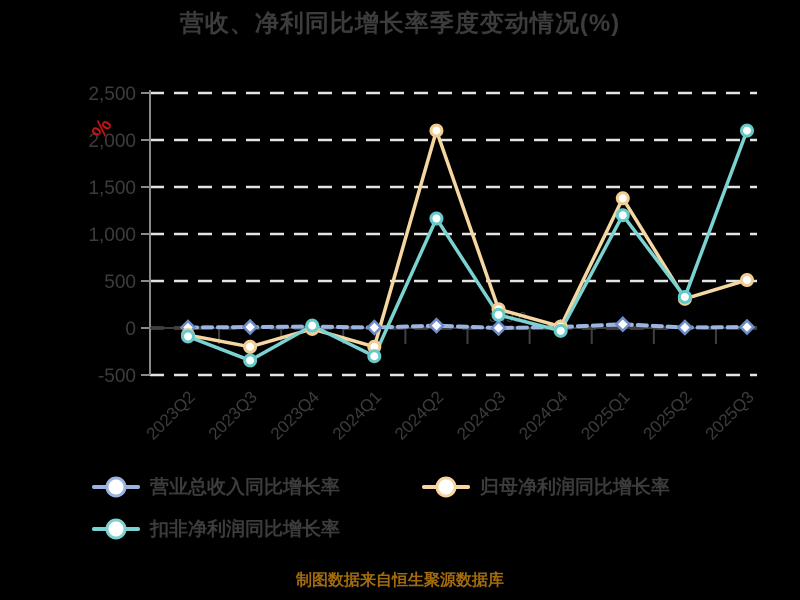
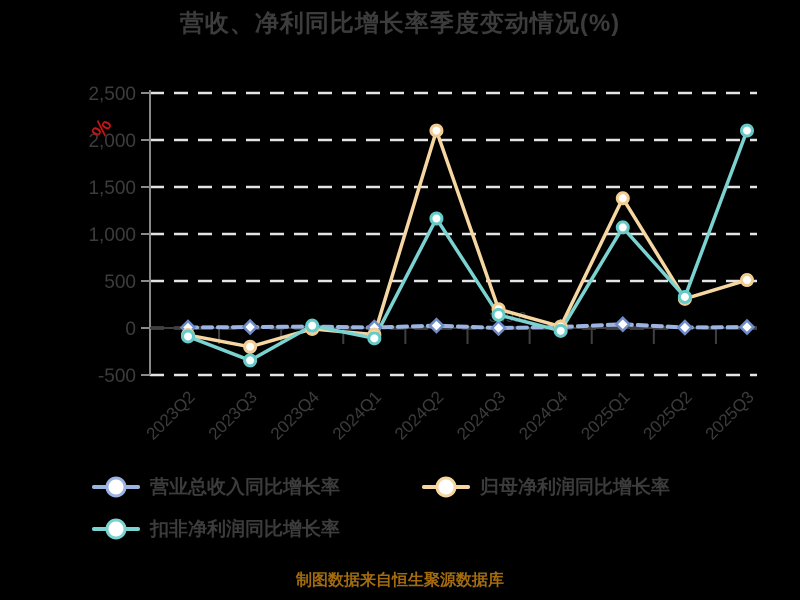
归母净利润同比增长率/2024Q1: -200 -> -100
扣非净利润同比增长率/2024Q1: -300 -> -100
扣非净利润同比增长率/2025Q1: 1200 -> 1100
